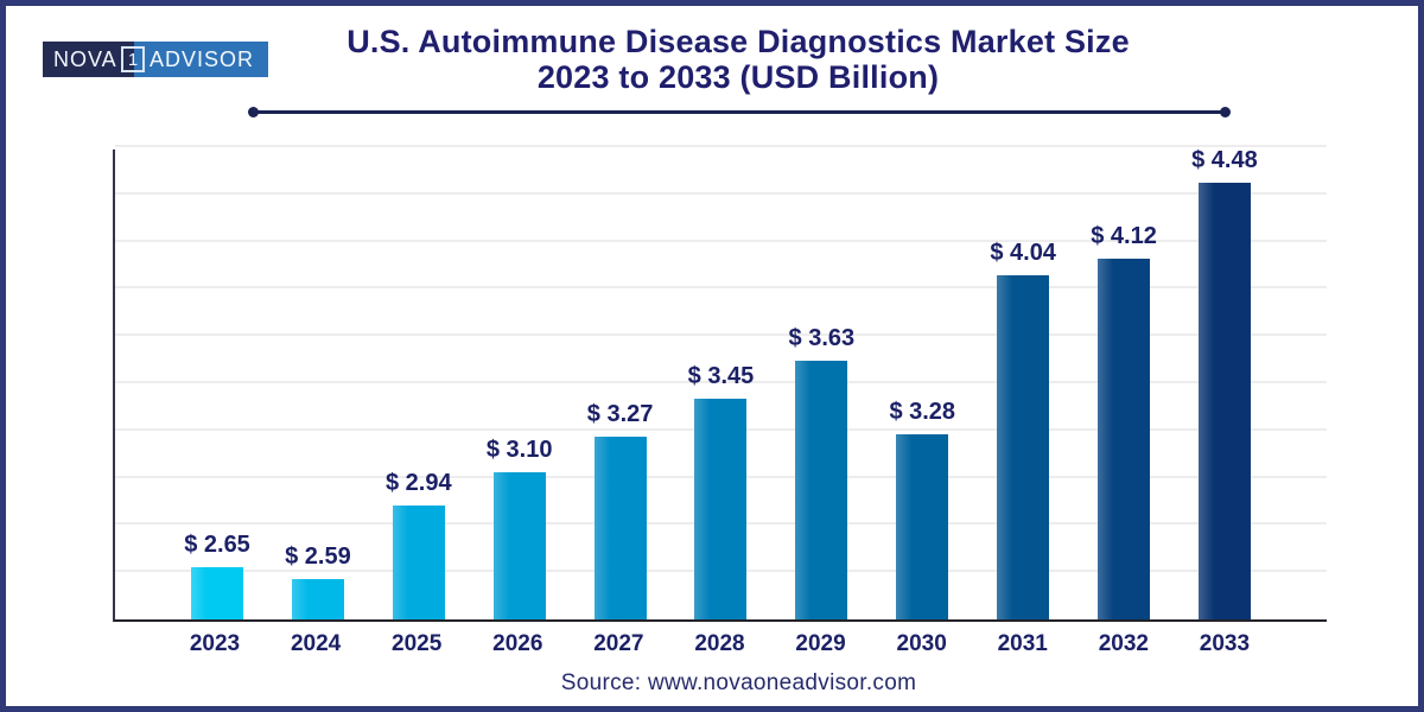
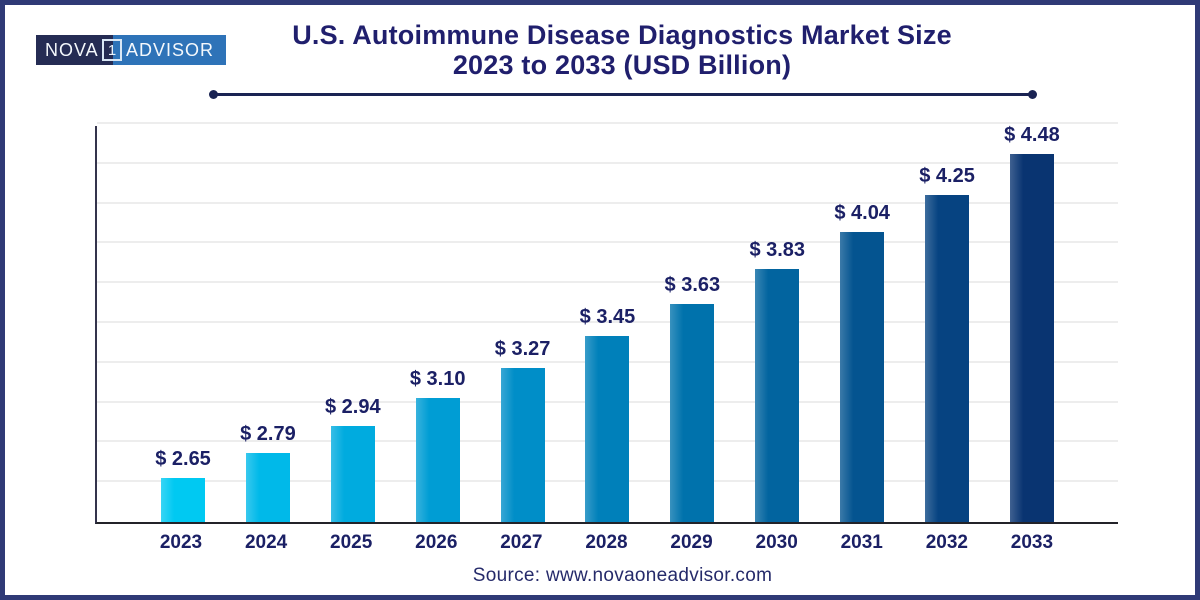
2024: 2.59 -> 2.79
2030: 3.28 -> 3.83
2032: 4.12 -> 4.25
